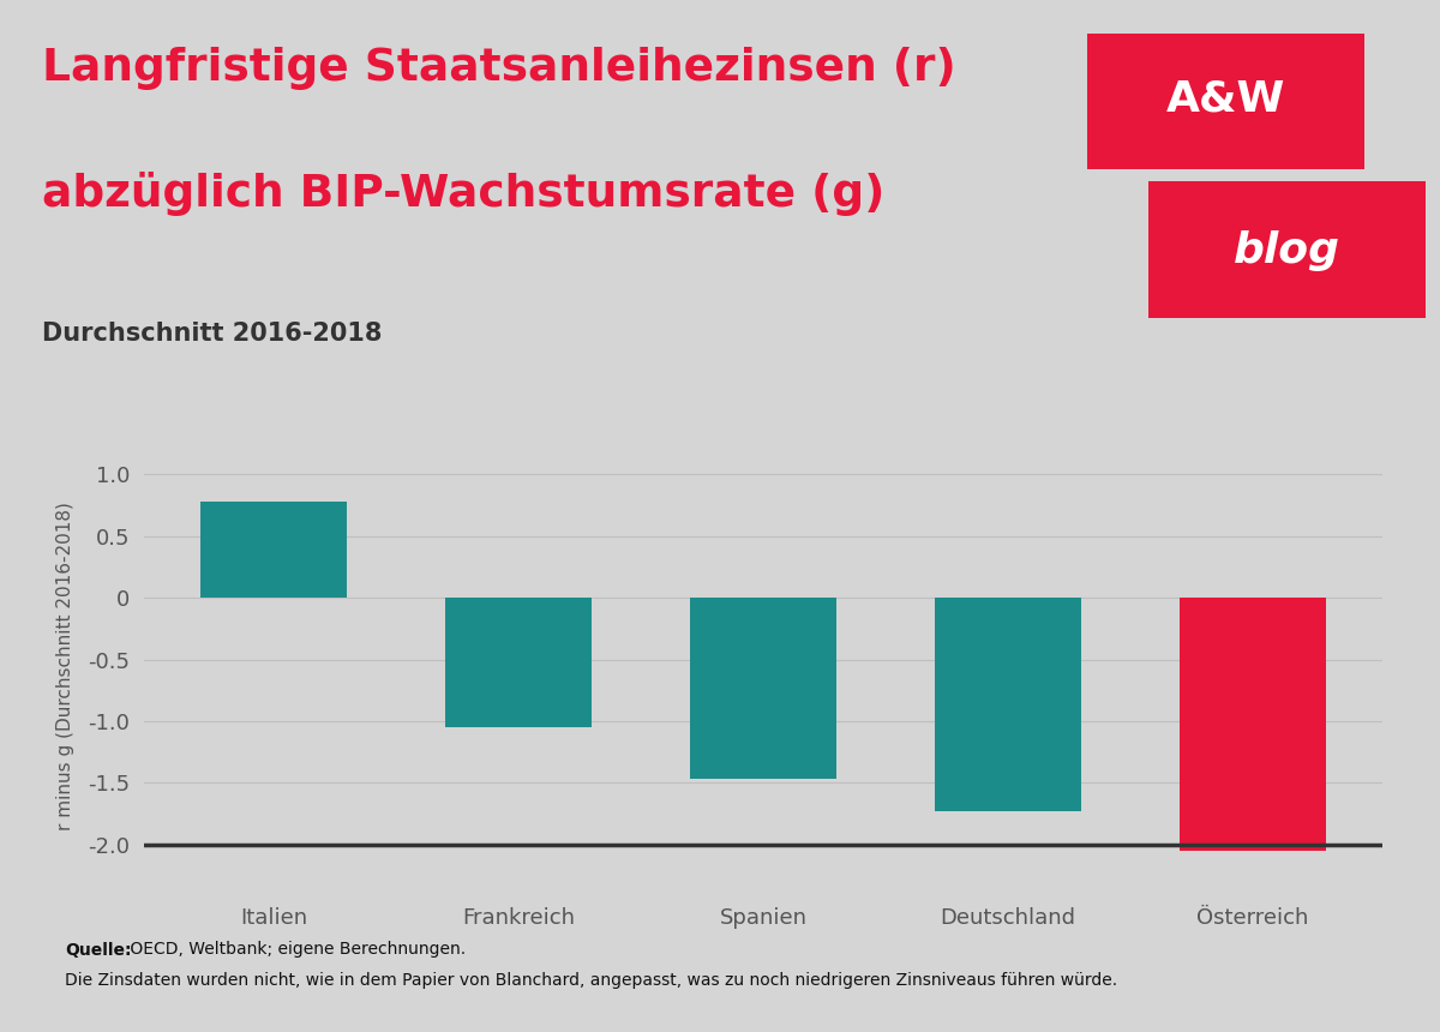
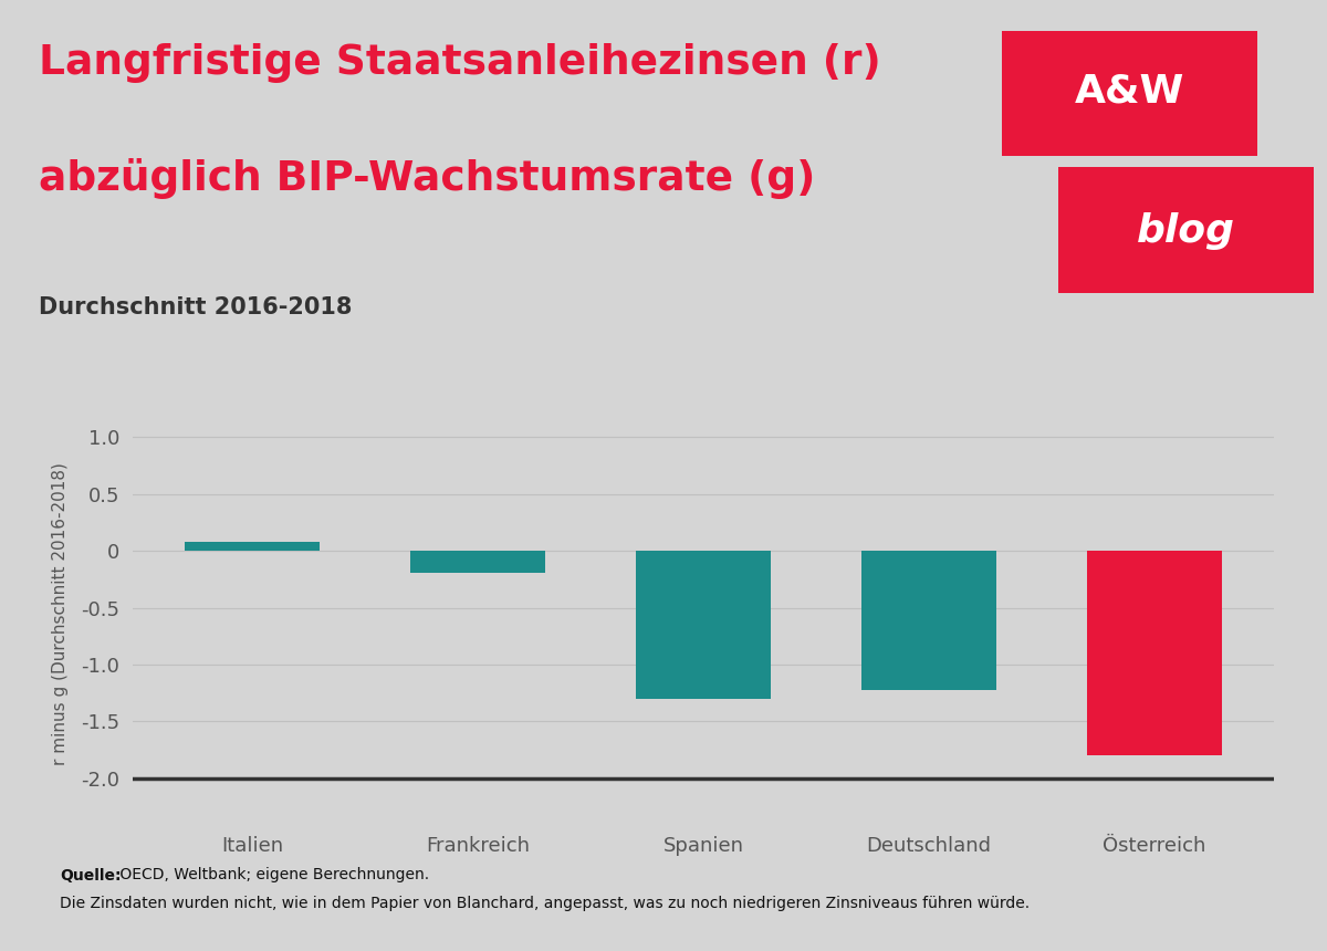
Italien: 0.78 -> 0.08
Frankreich: -1.05 -> -0.19
Spanien: -1.47 -> -1.30
Deutschland: -1.73 -> -1.22
Österreich: -2.05 -> -1.80
